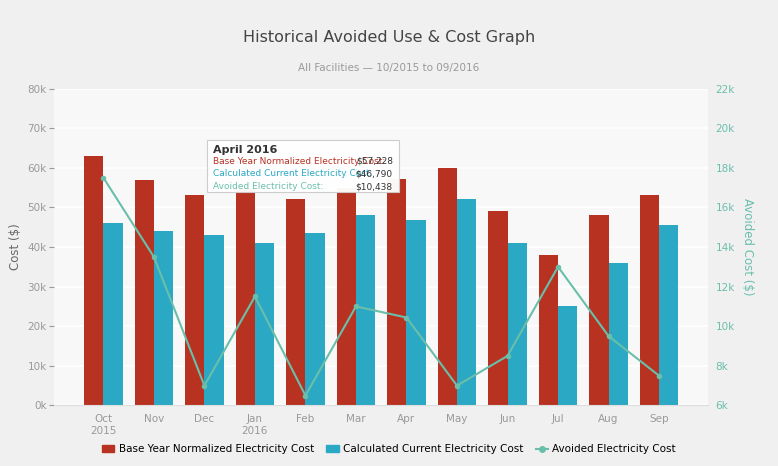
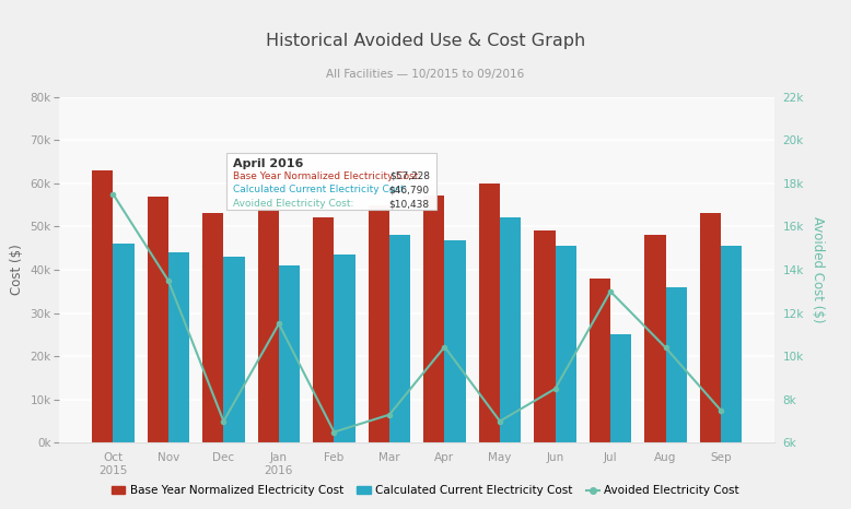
Avoided Electricity Cost/Mar: 11.0k -> 7.3k
Calculated Current Electricity Cost/Jun: 41.0k -> 45.5k
Avoided Electricity Cost/Aug: 9.5k -> 10.4k
